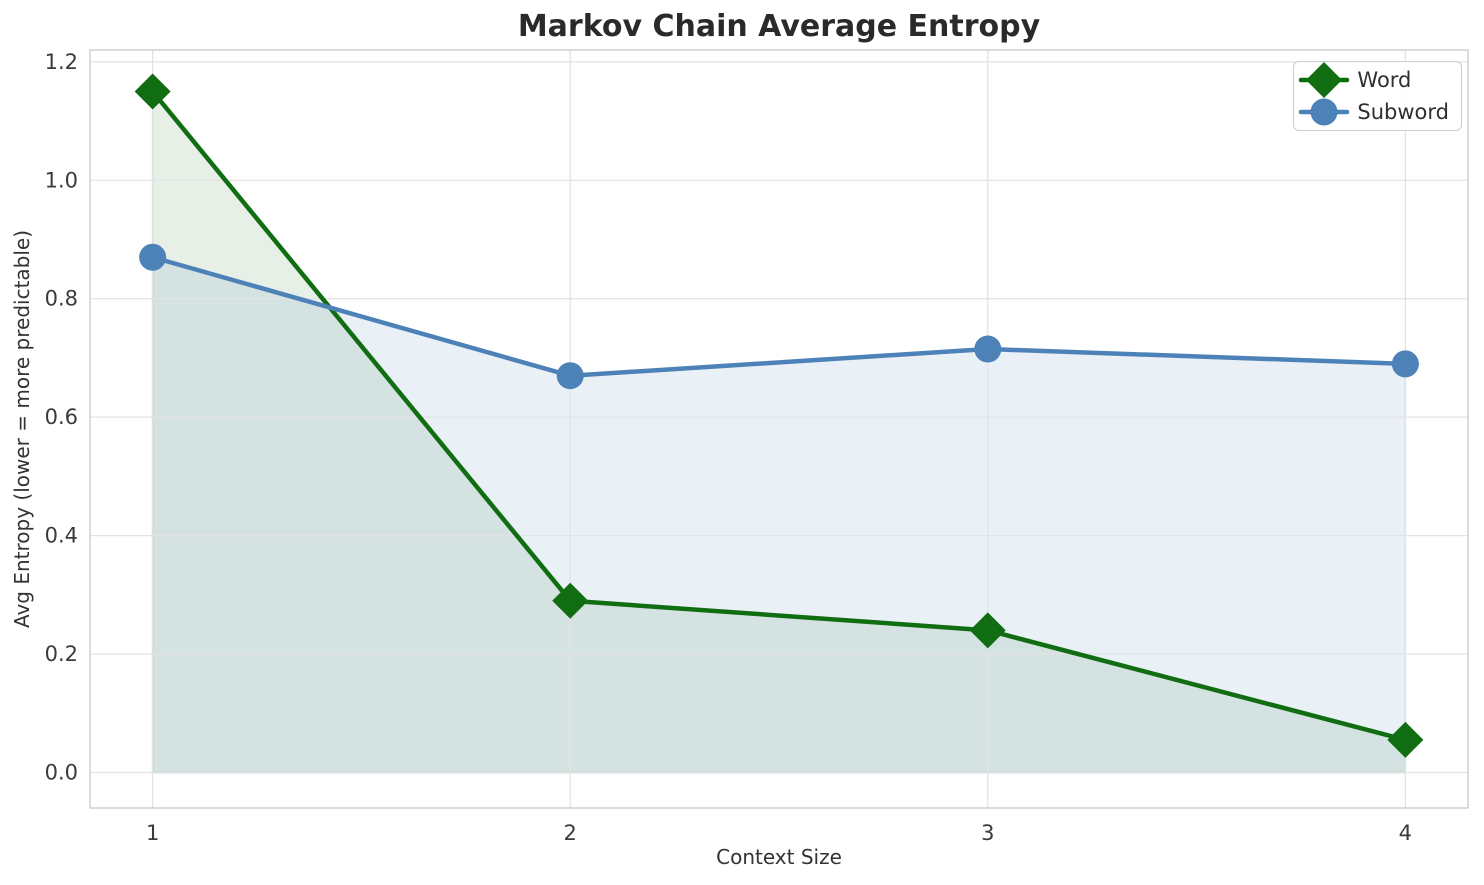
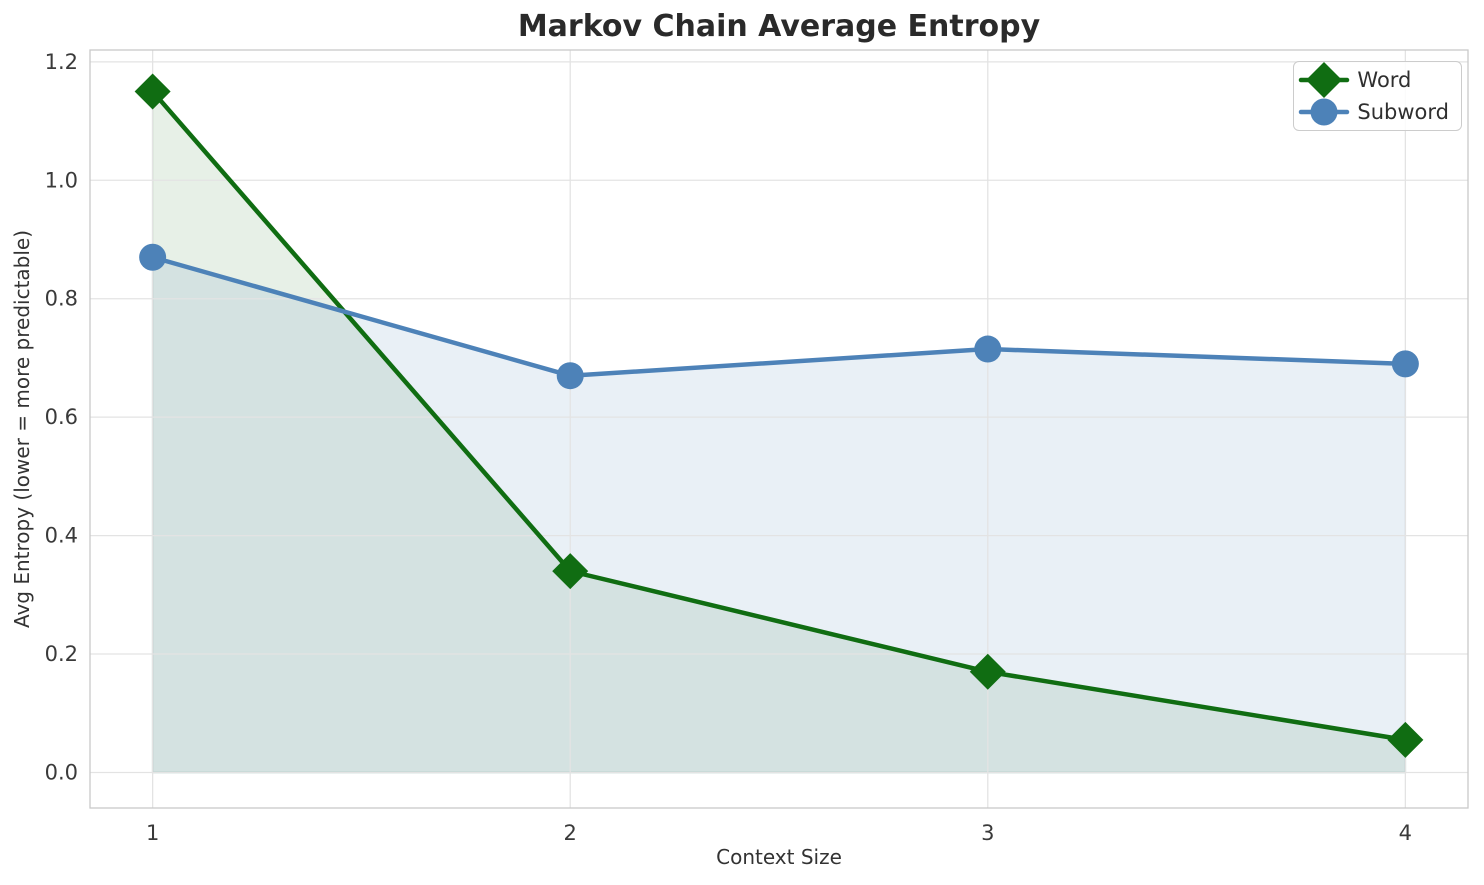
Word/2: 0.29 -> 0.34
Word/3: 0.24 -> 0.17
